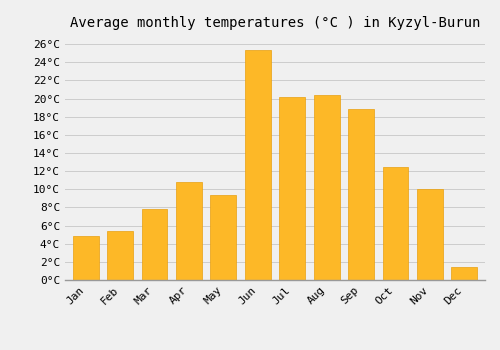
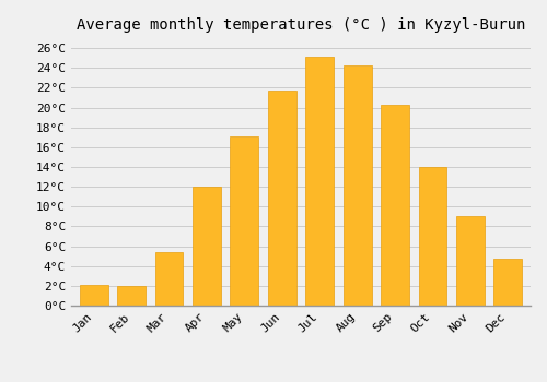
Jan: 4.8°C -> 2.1°C
Feb: 5.4°C -> 2.0°C
Mar: 7.8°C -> 5.4°C
Apr: 10.8°C -> 12.0°C
May: 9.4°C -> 17.1°C
Jun: 25.4°C -> 21.7°C
Jul: 20.2°C -> 25.1°C
Aug: 20.4°C -> 24.2°C
Sep: 18.8°C -> 20.3°C
Oct: 12.4°C -> 14.0°C
Nov: 10.0°C -> 9.0°C
Dec: 1.4°C -> 4.7°C
